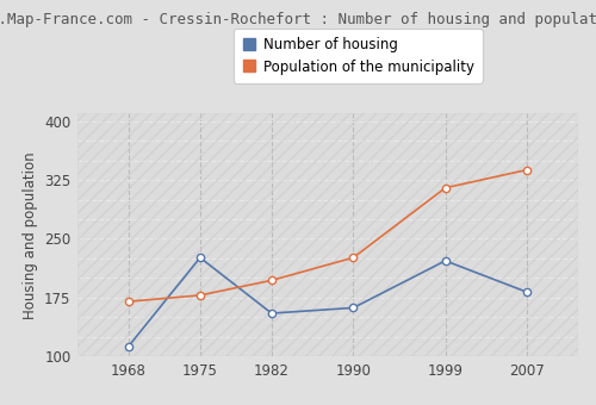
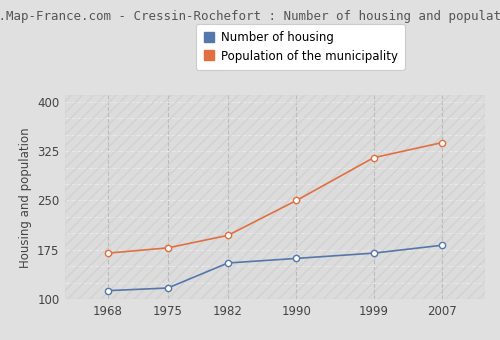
Number of housing/1975: 226 -> 117
Population of the municipality/1990: 226 -> 250
Number of housing/1999: 222 -> 170
